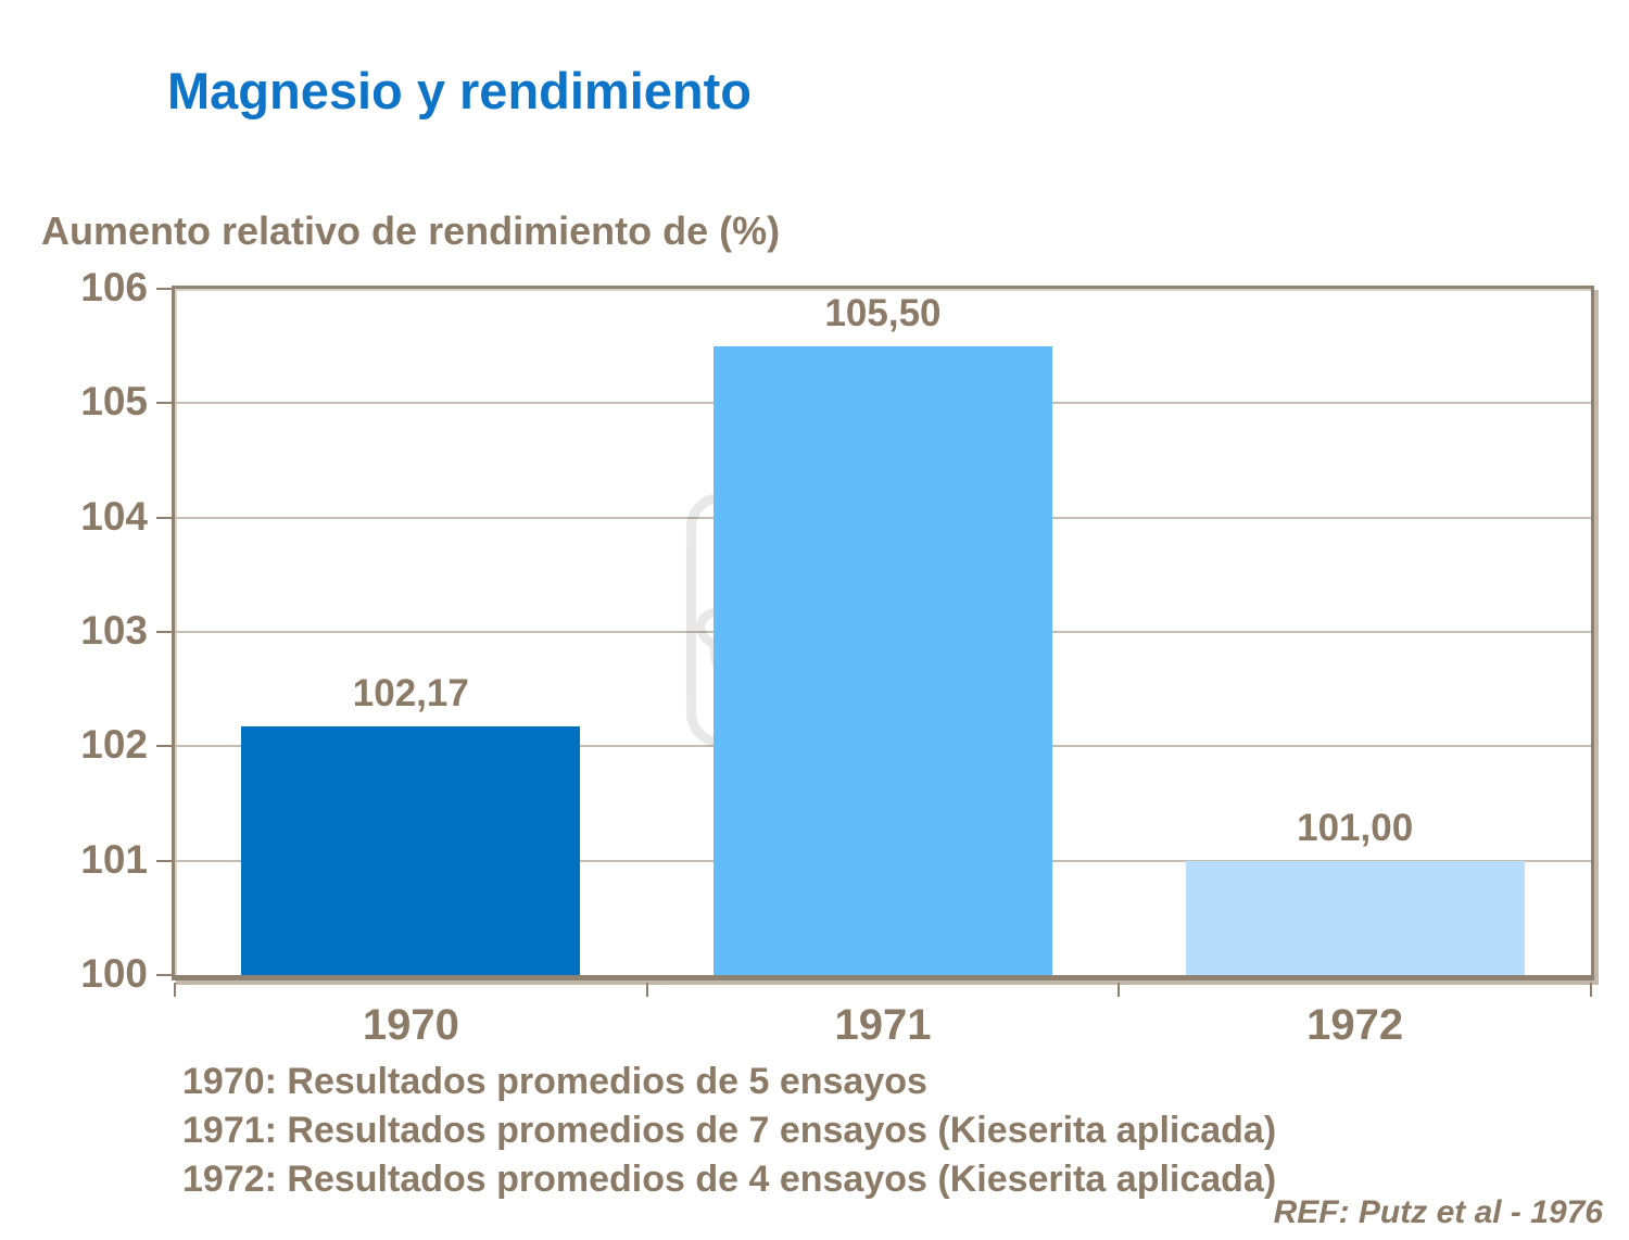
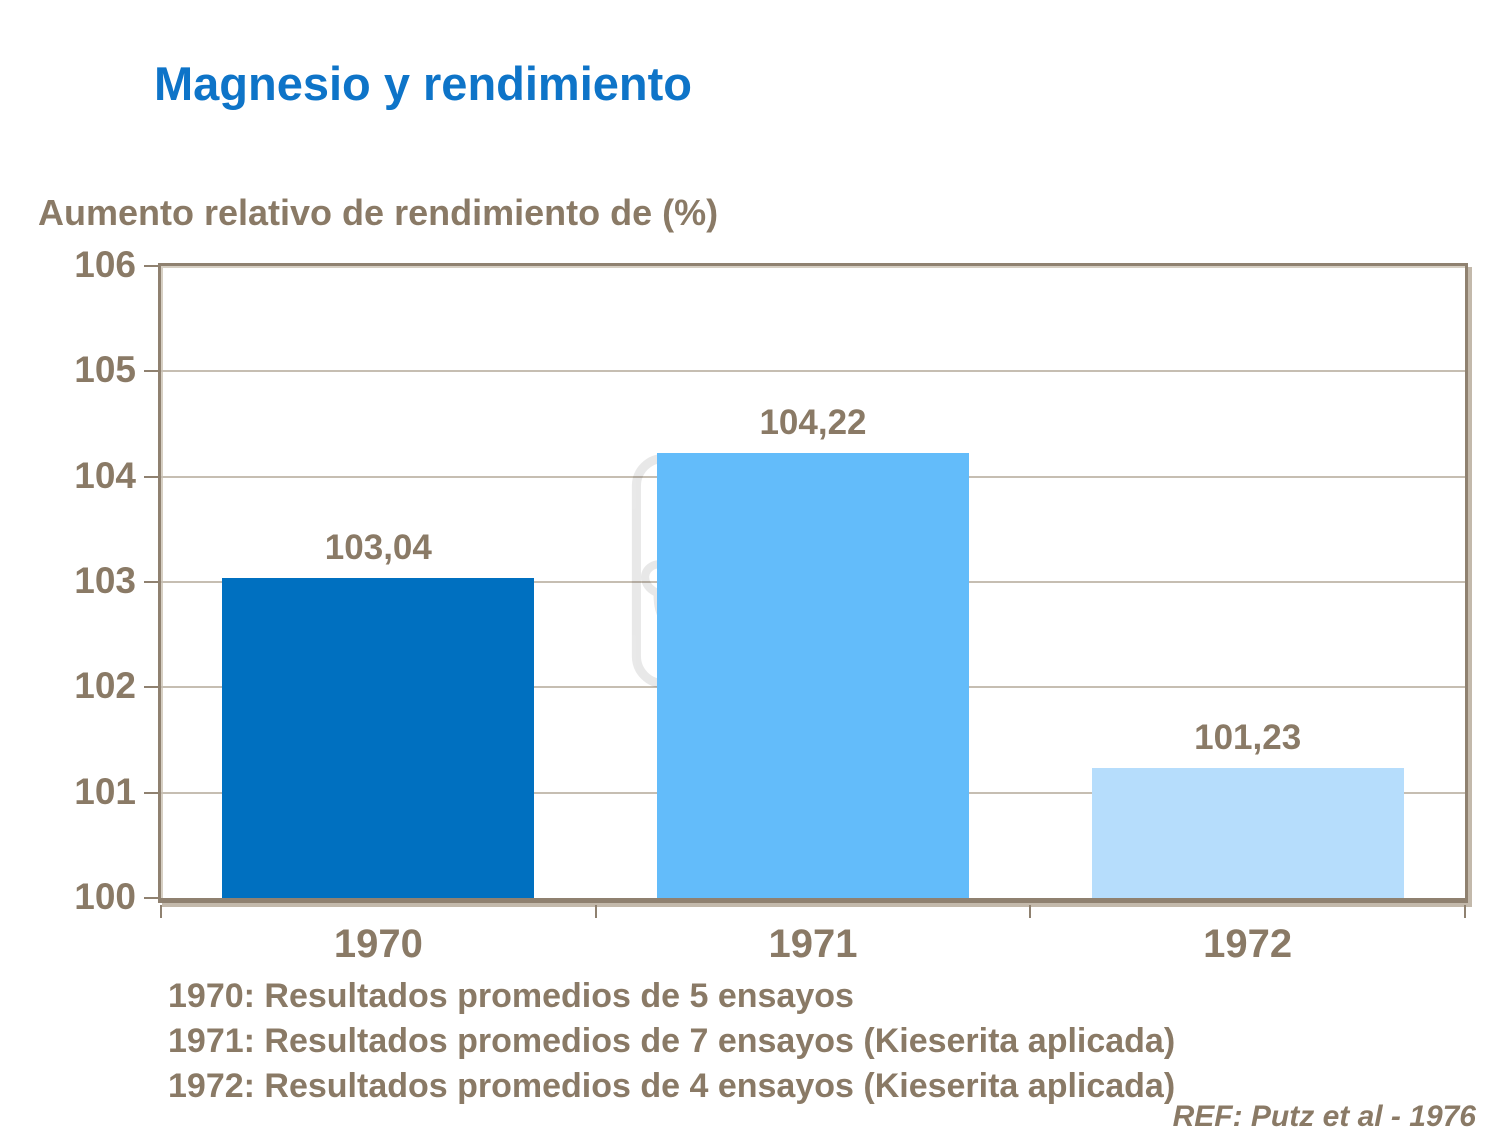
1970: 102,17 -> 103,04
1971: 105,50 -> 104,22
1972: 101,00 -> 101,23
